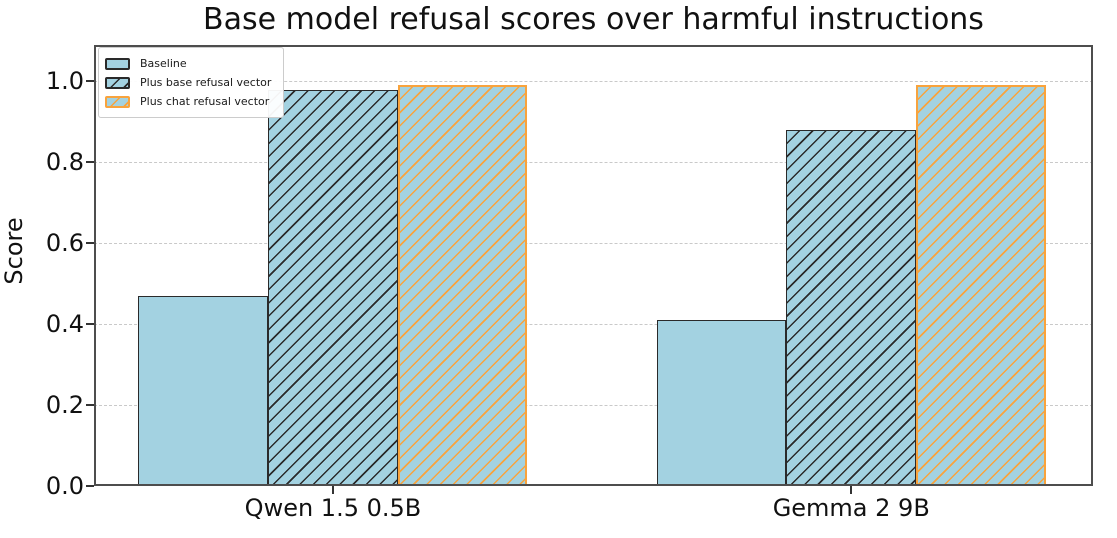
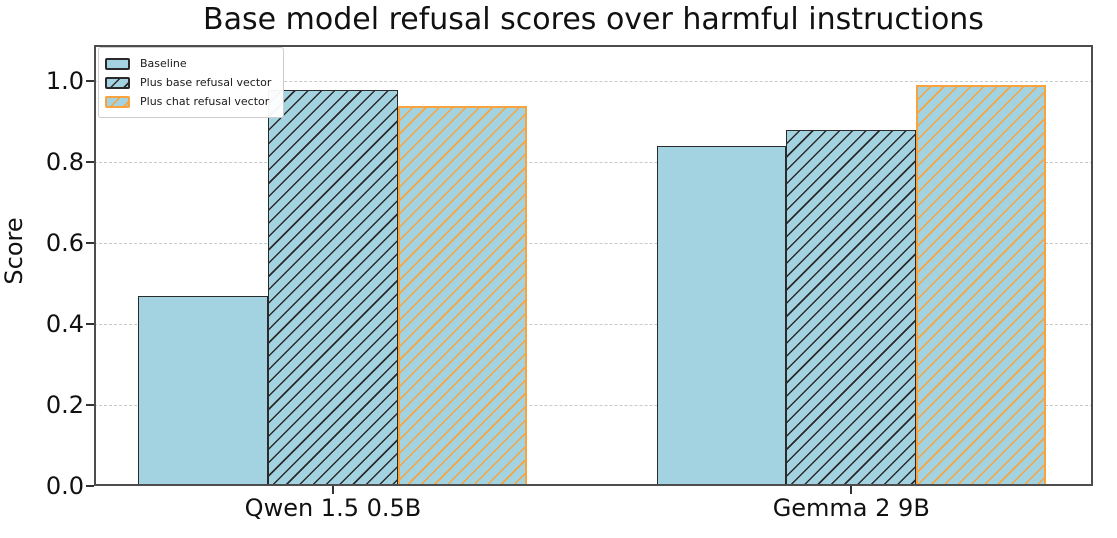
Plus chat refusal vector/Qwen 1.5 0.5B: 0.99 -> 0.94
Baseline/Gemma 2 9B: 0.41 -> 0.84
